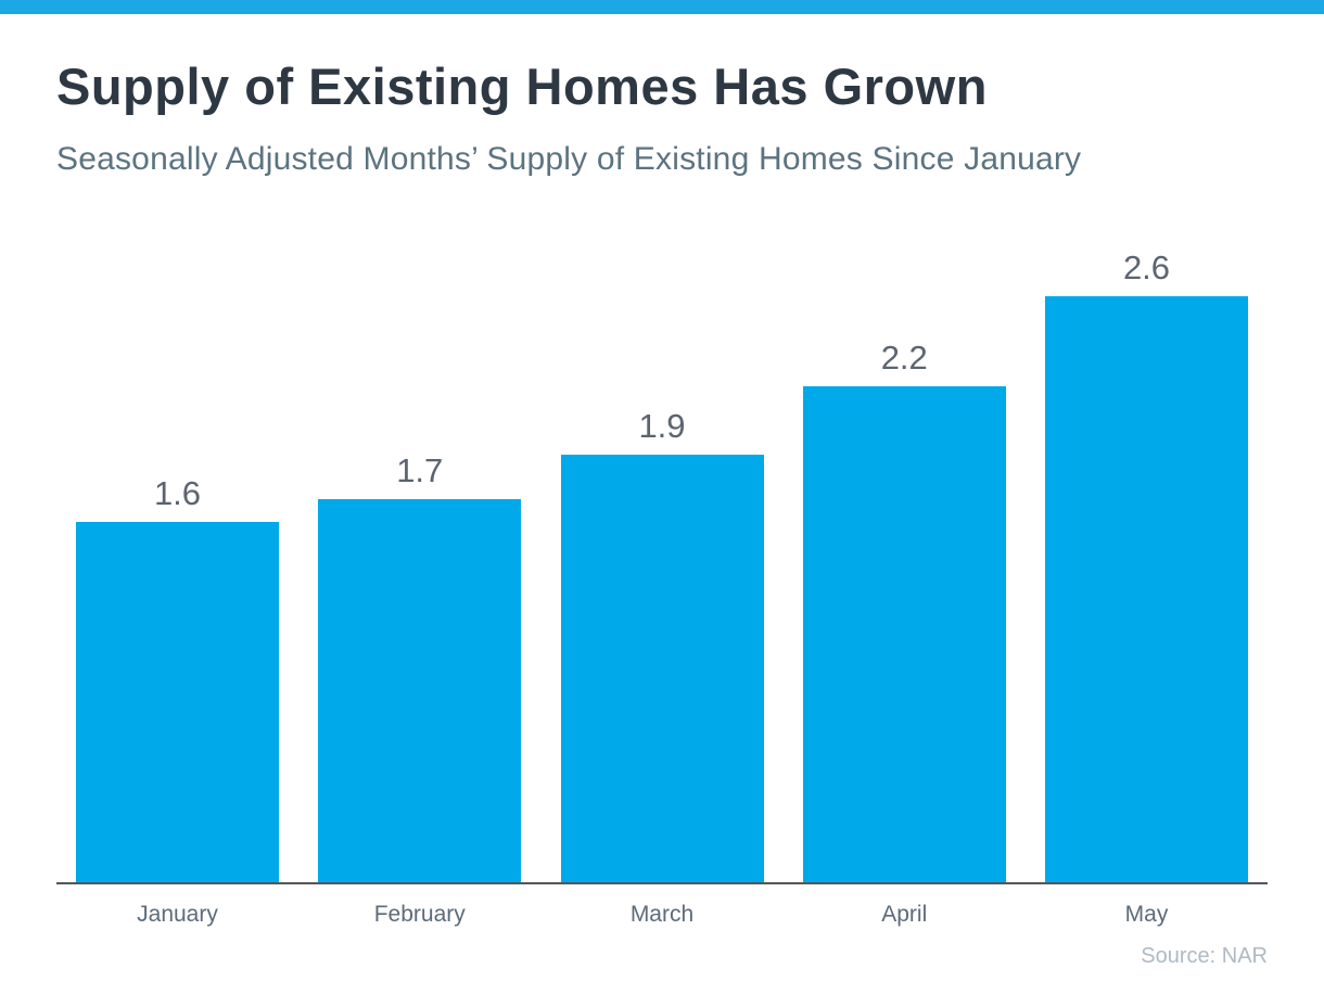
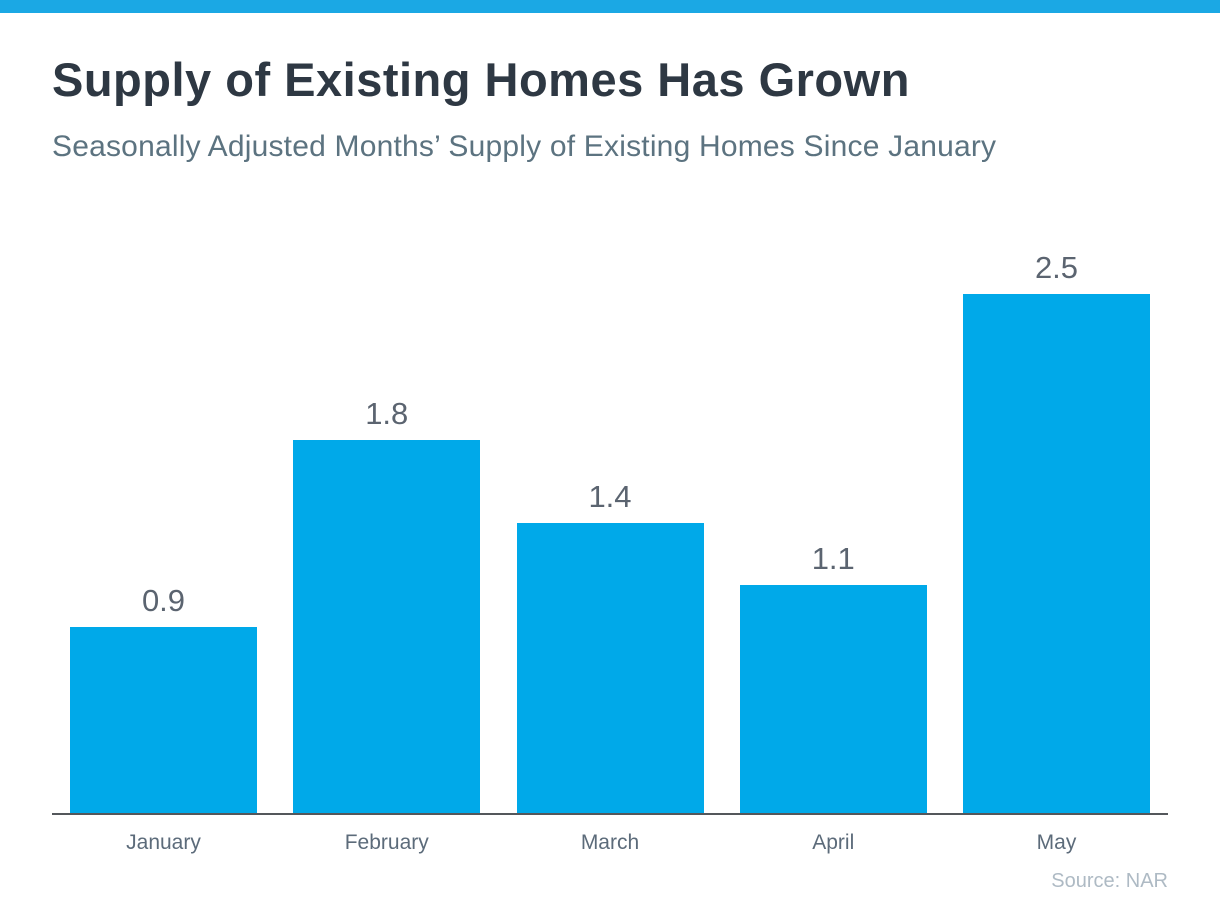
January: 1.6 -> 0.9
February: 1.7 -> 1.8
March: 1.9 -> 1.4
April: 2.2 -> 1.1
May: 2.6 -> 2.5
